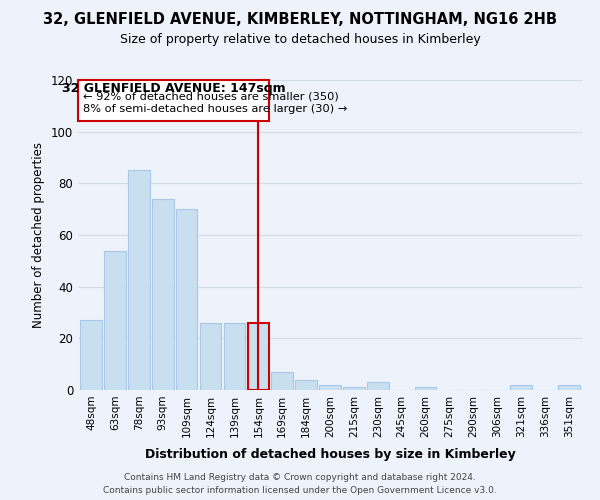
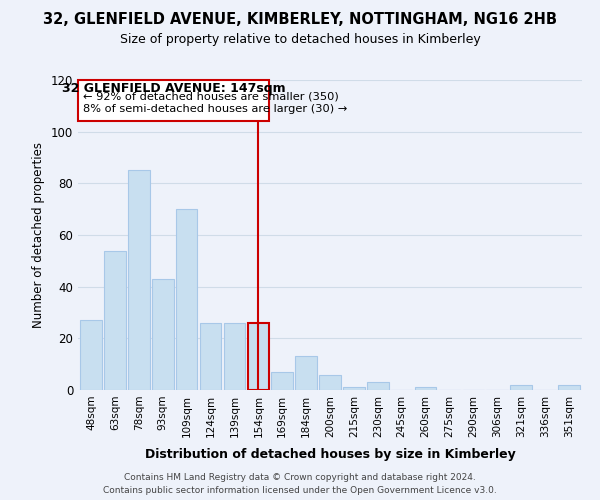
93sqm: 74 -> 43
184sqm: 4 -> 13
200sqm: 2 -> 6
